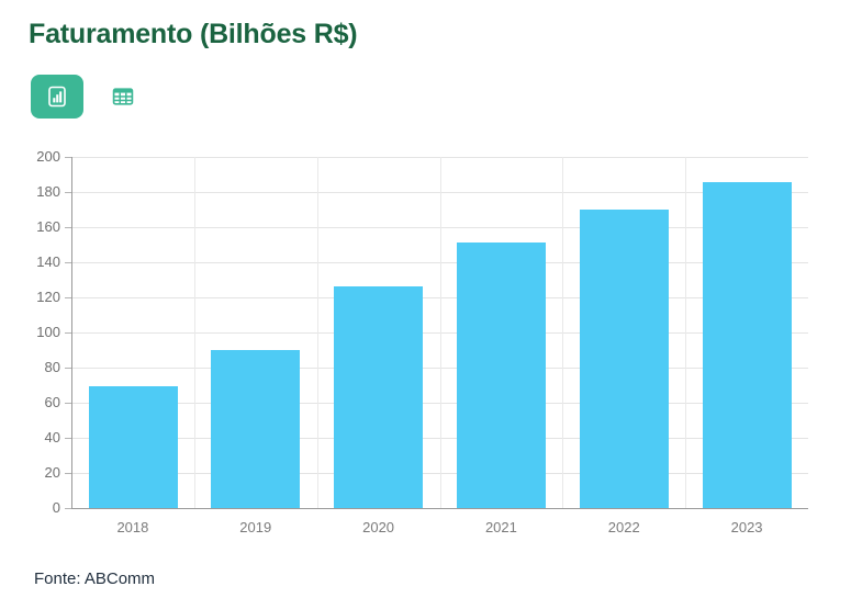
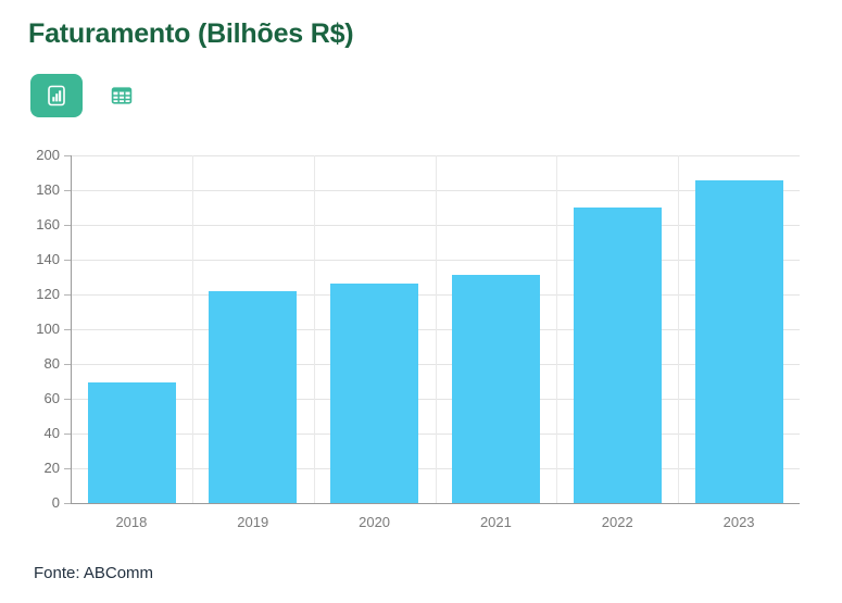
2019: 90 -> 122
2021: 151 -> 131
